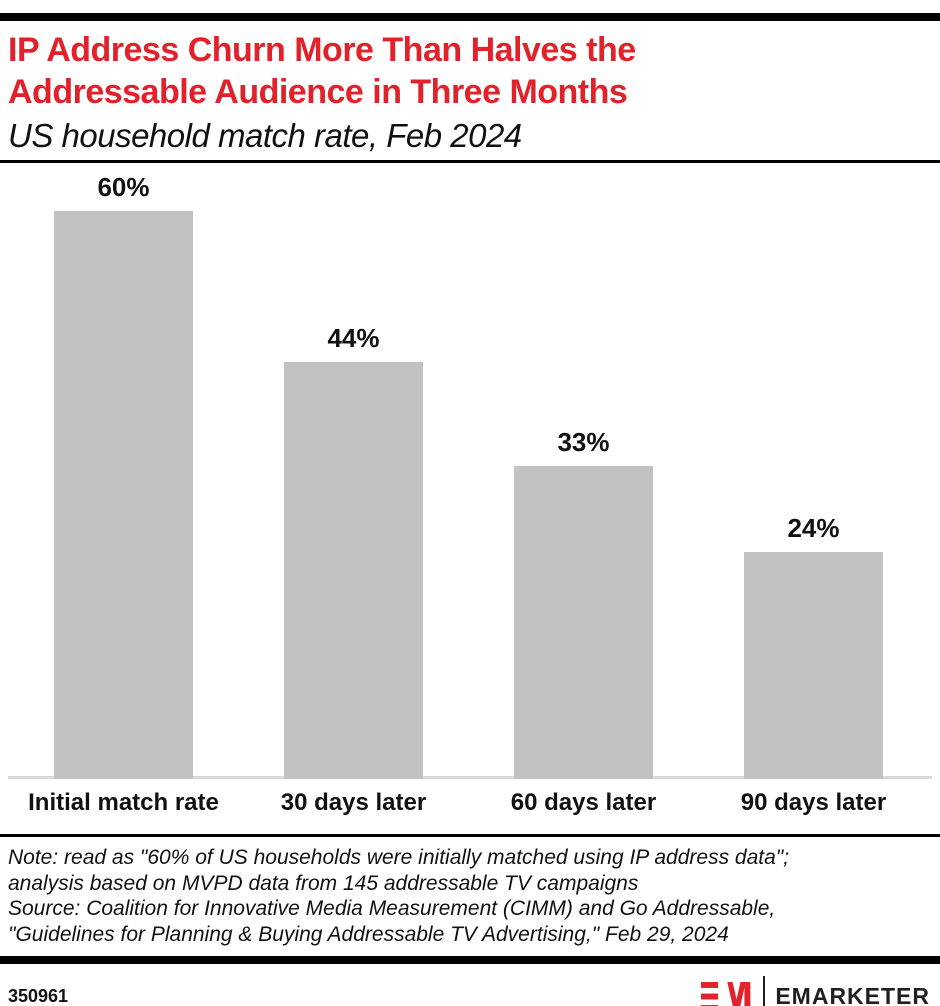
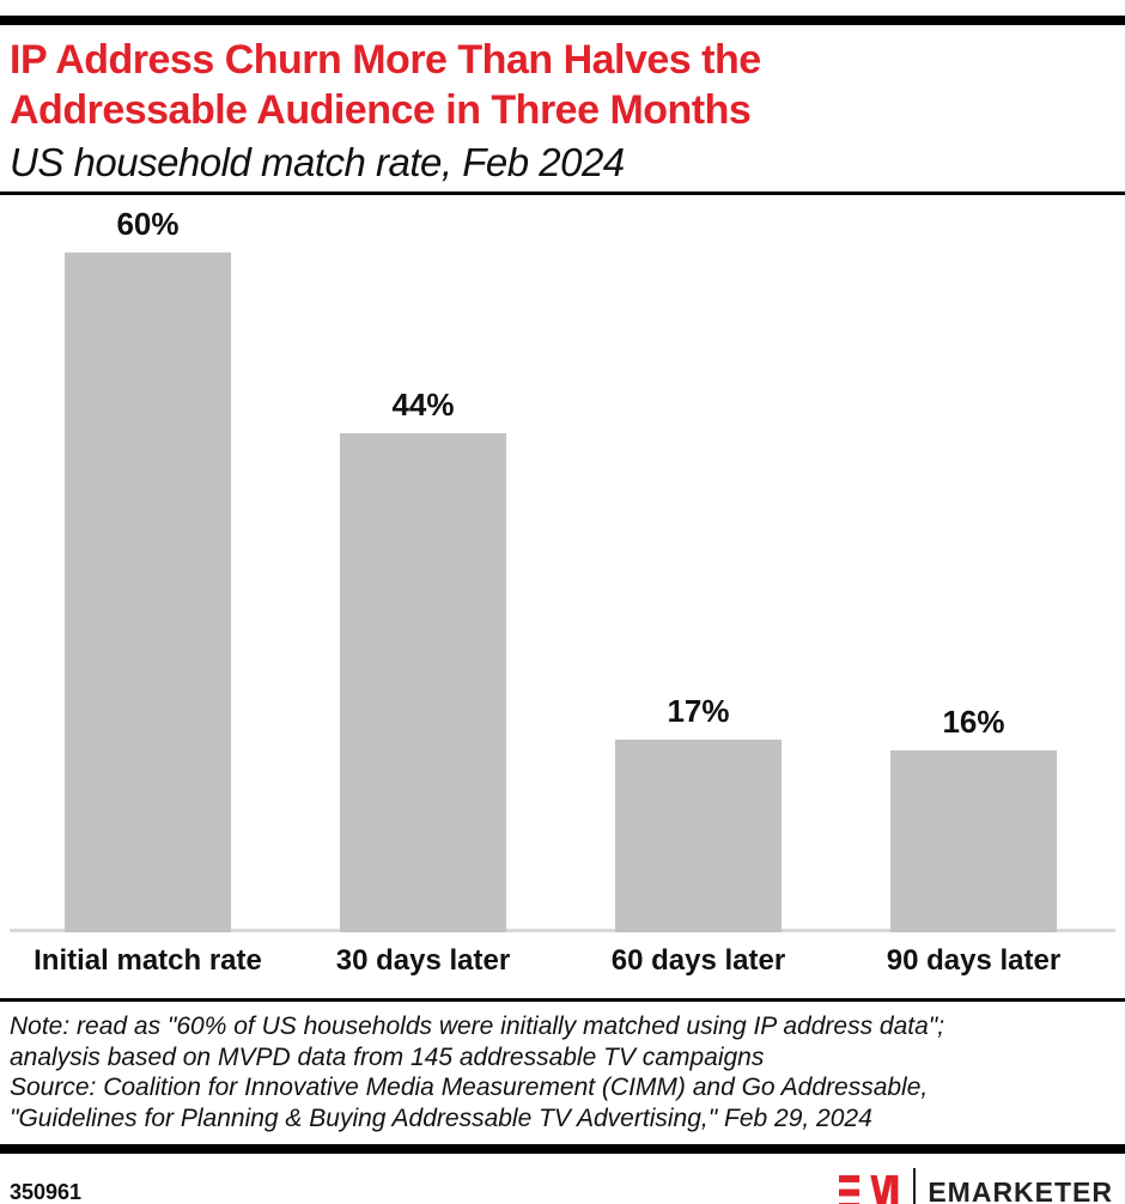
60 days later: 33% -> 17%
90 days later: 24% -> 16%
